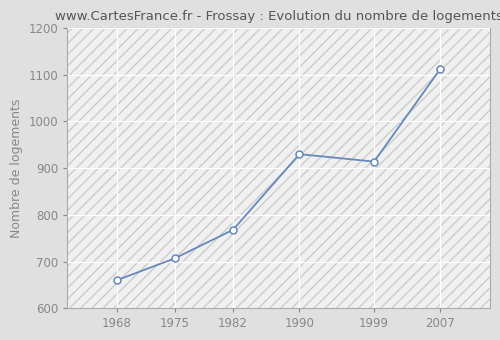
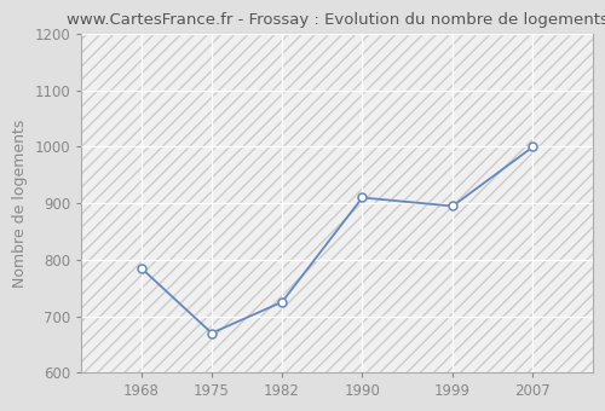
1968: 660 -> 785
1975: 707 -> 670
1982: 768 -> 725
1990: 930 -> 910
1999: 914 -> 895
2007: 1113 -> 1000
